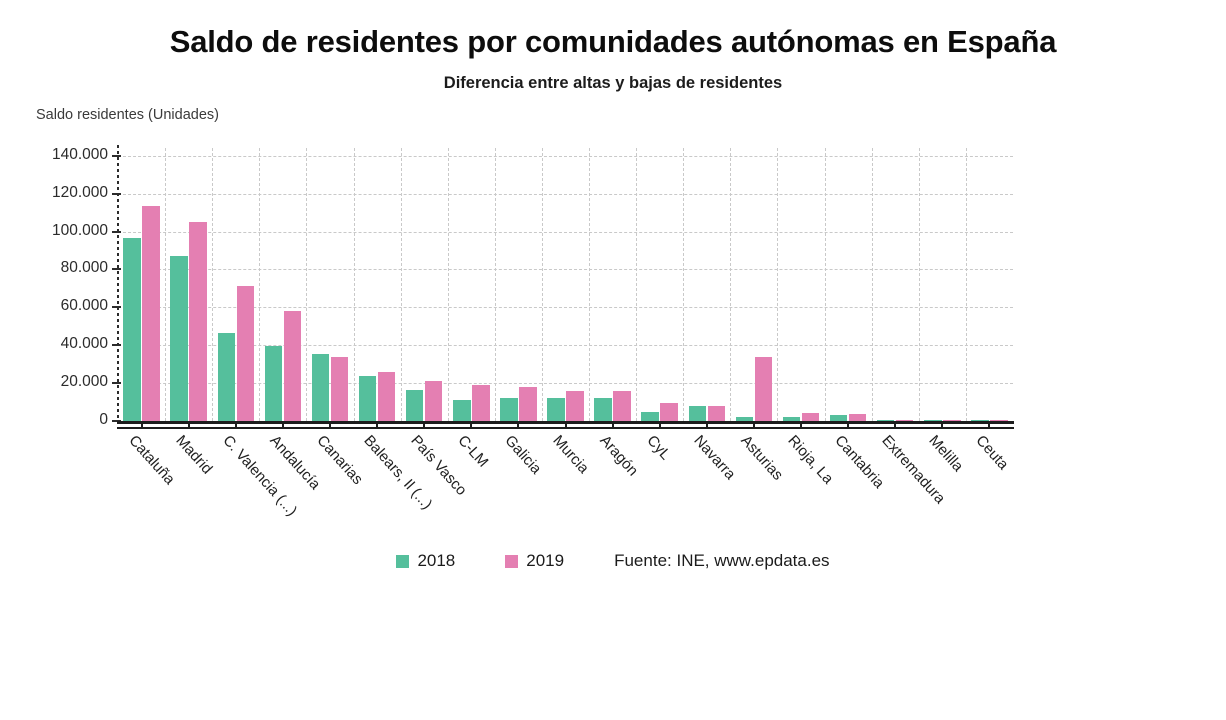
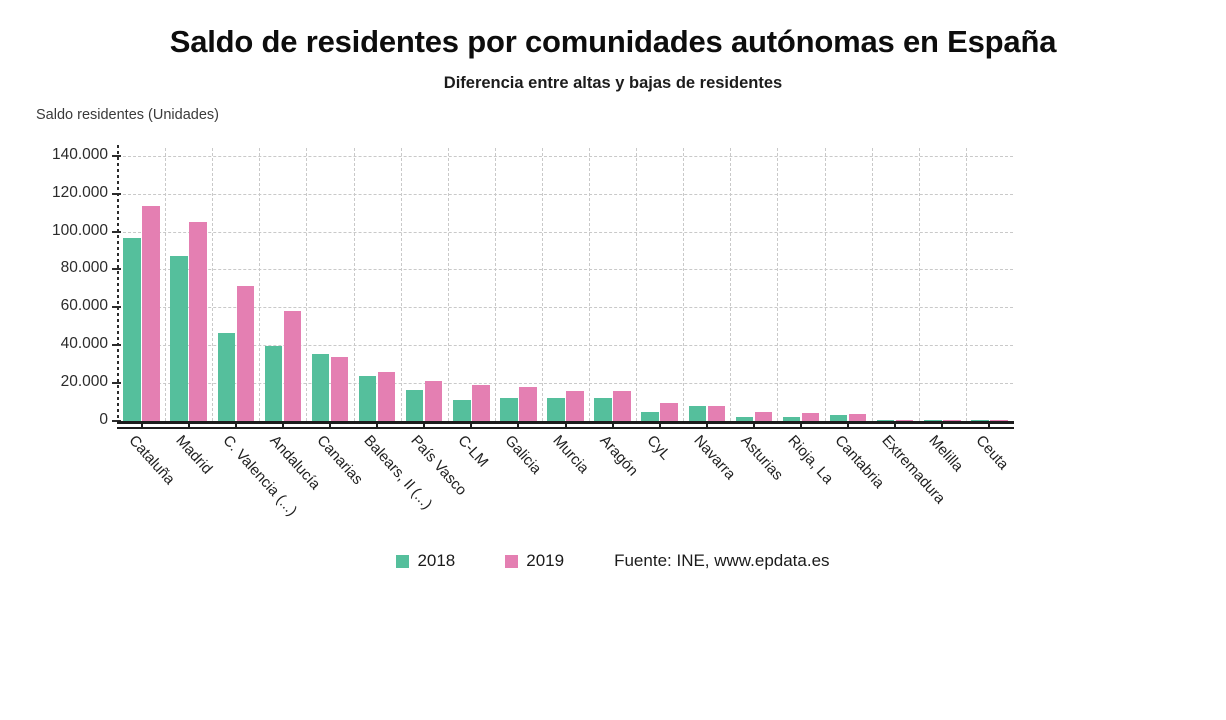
2019/Asturias: 34000 -> 5000
